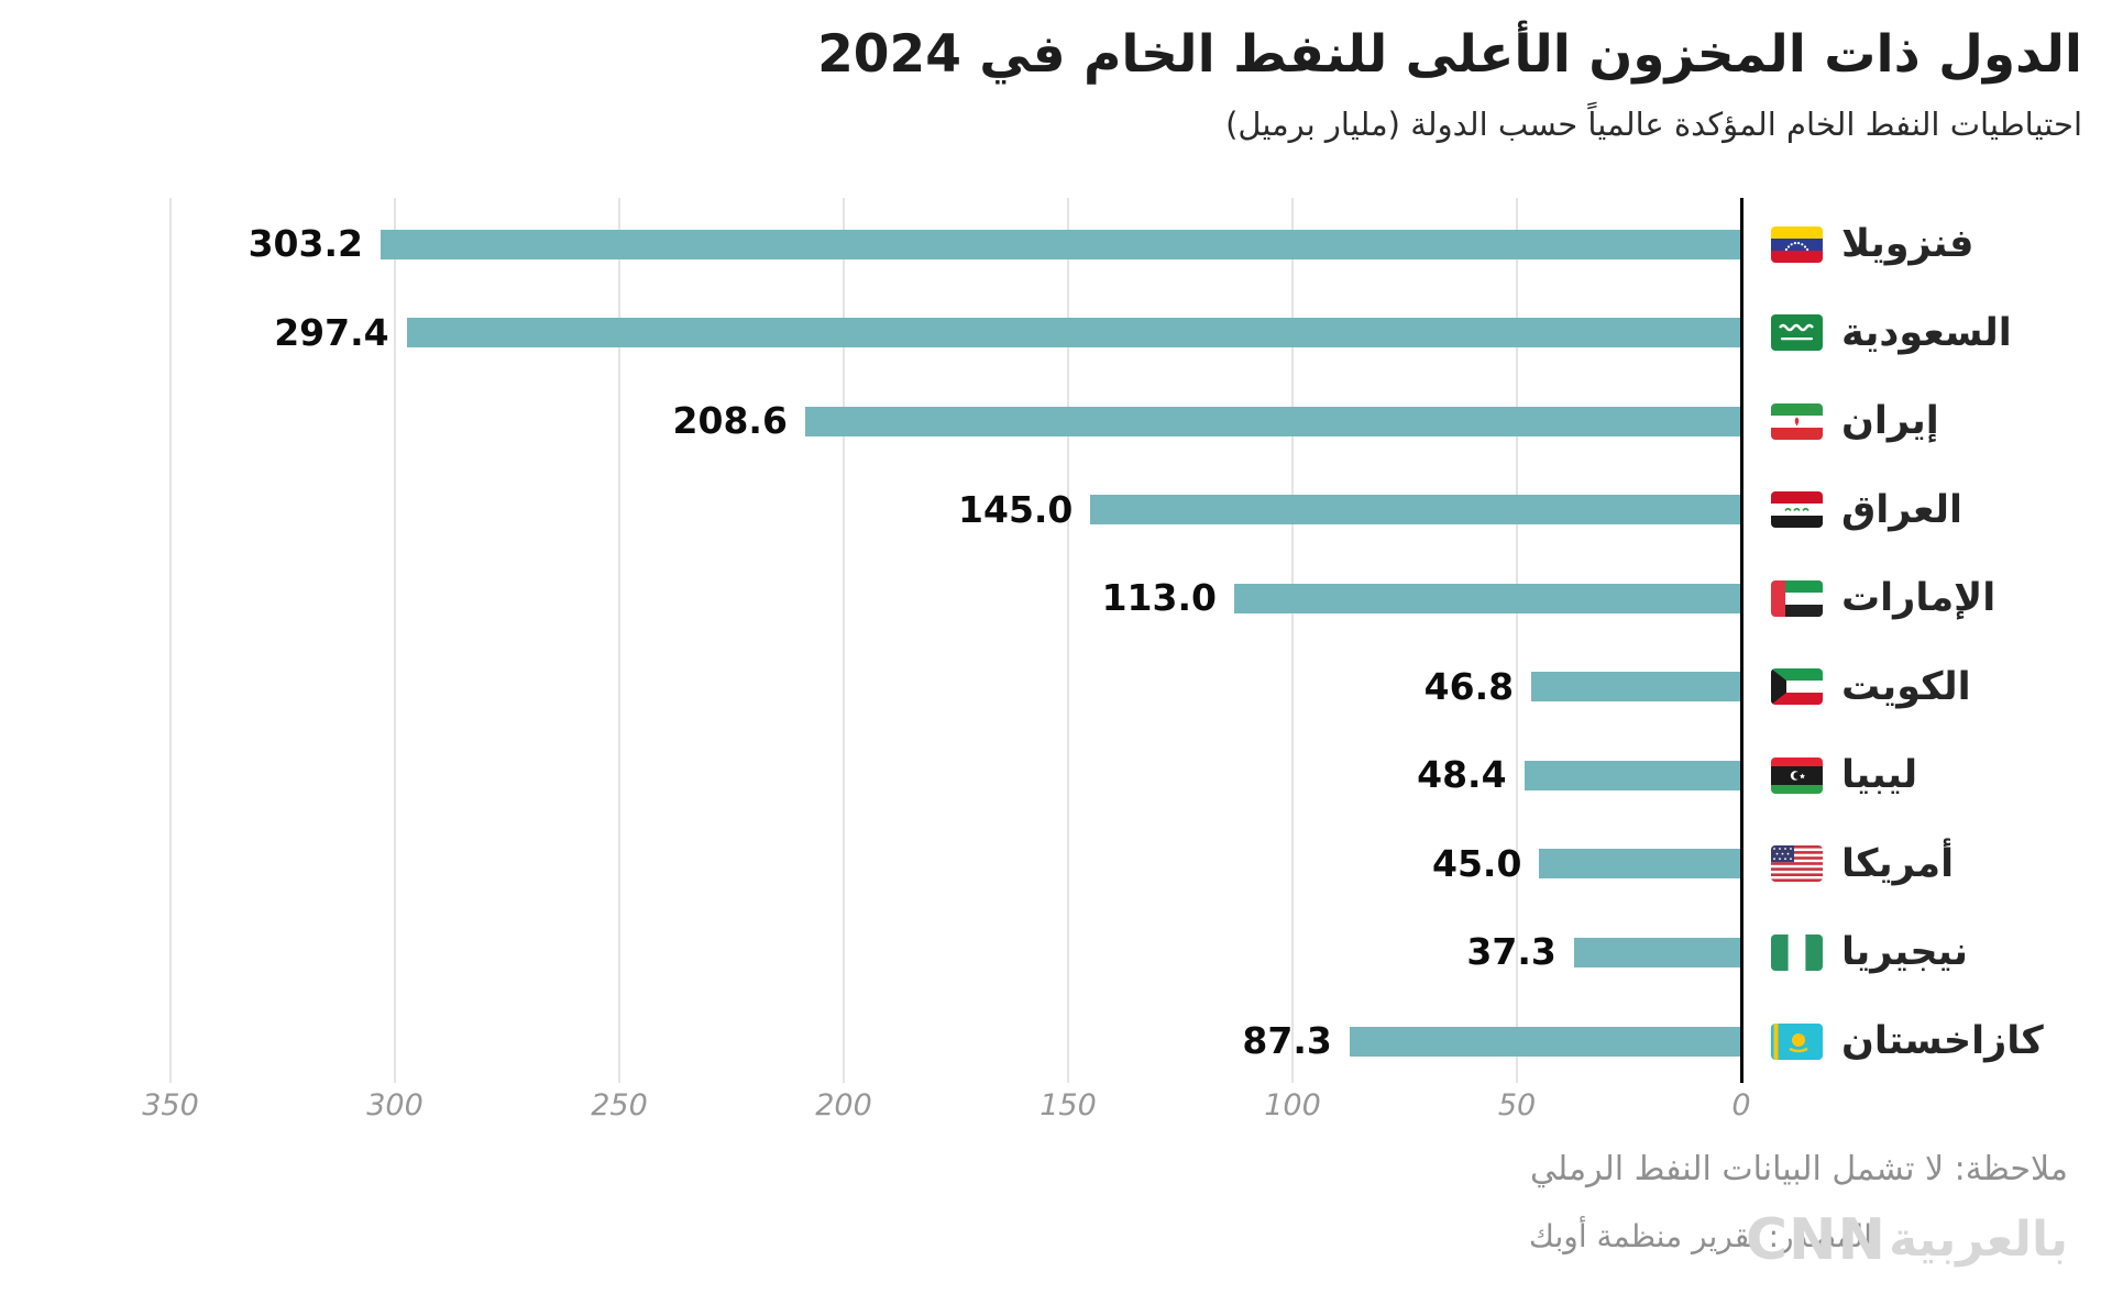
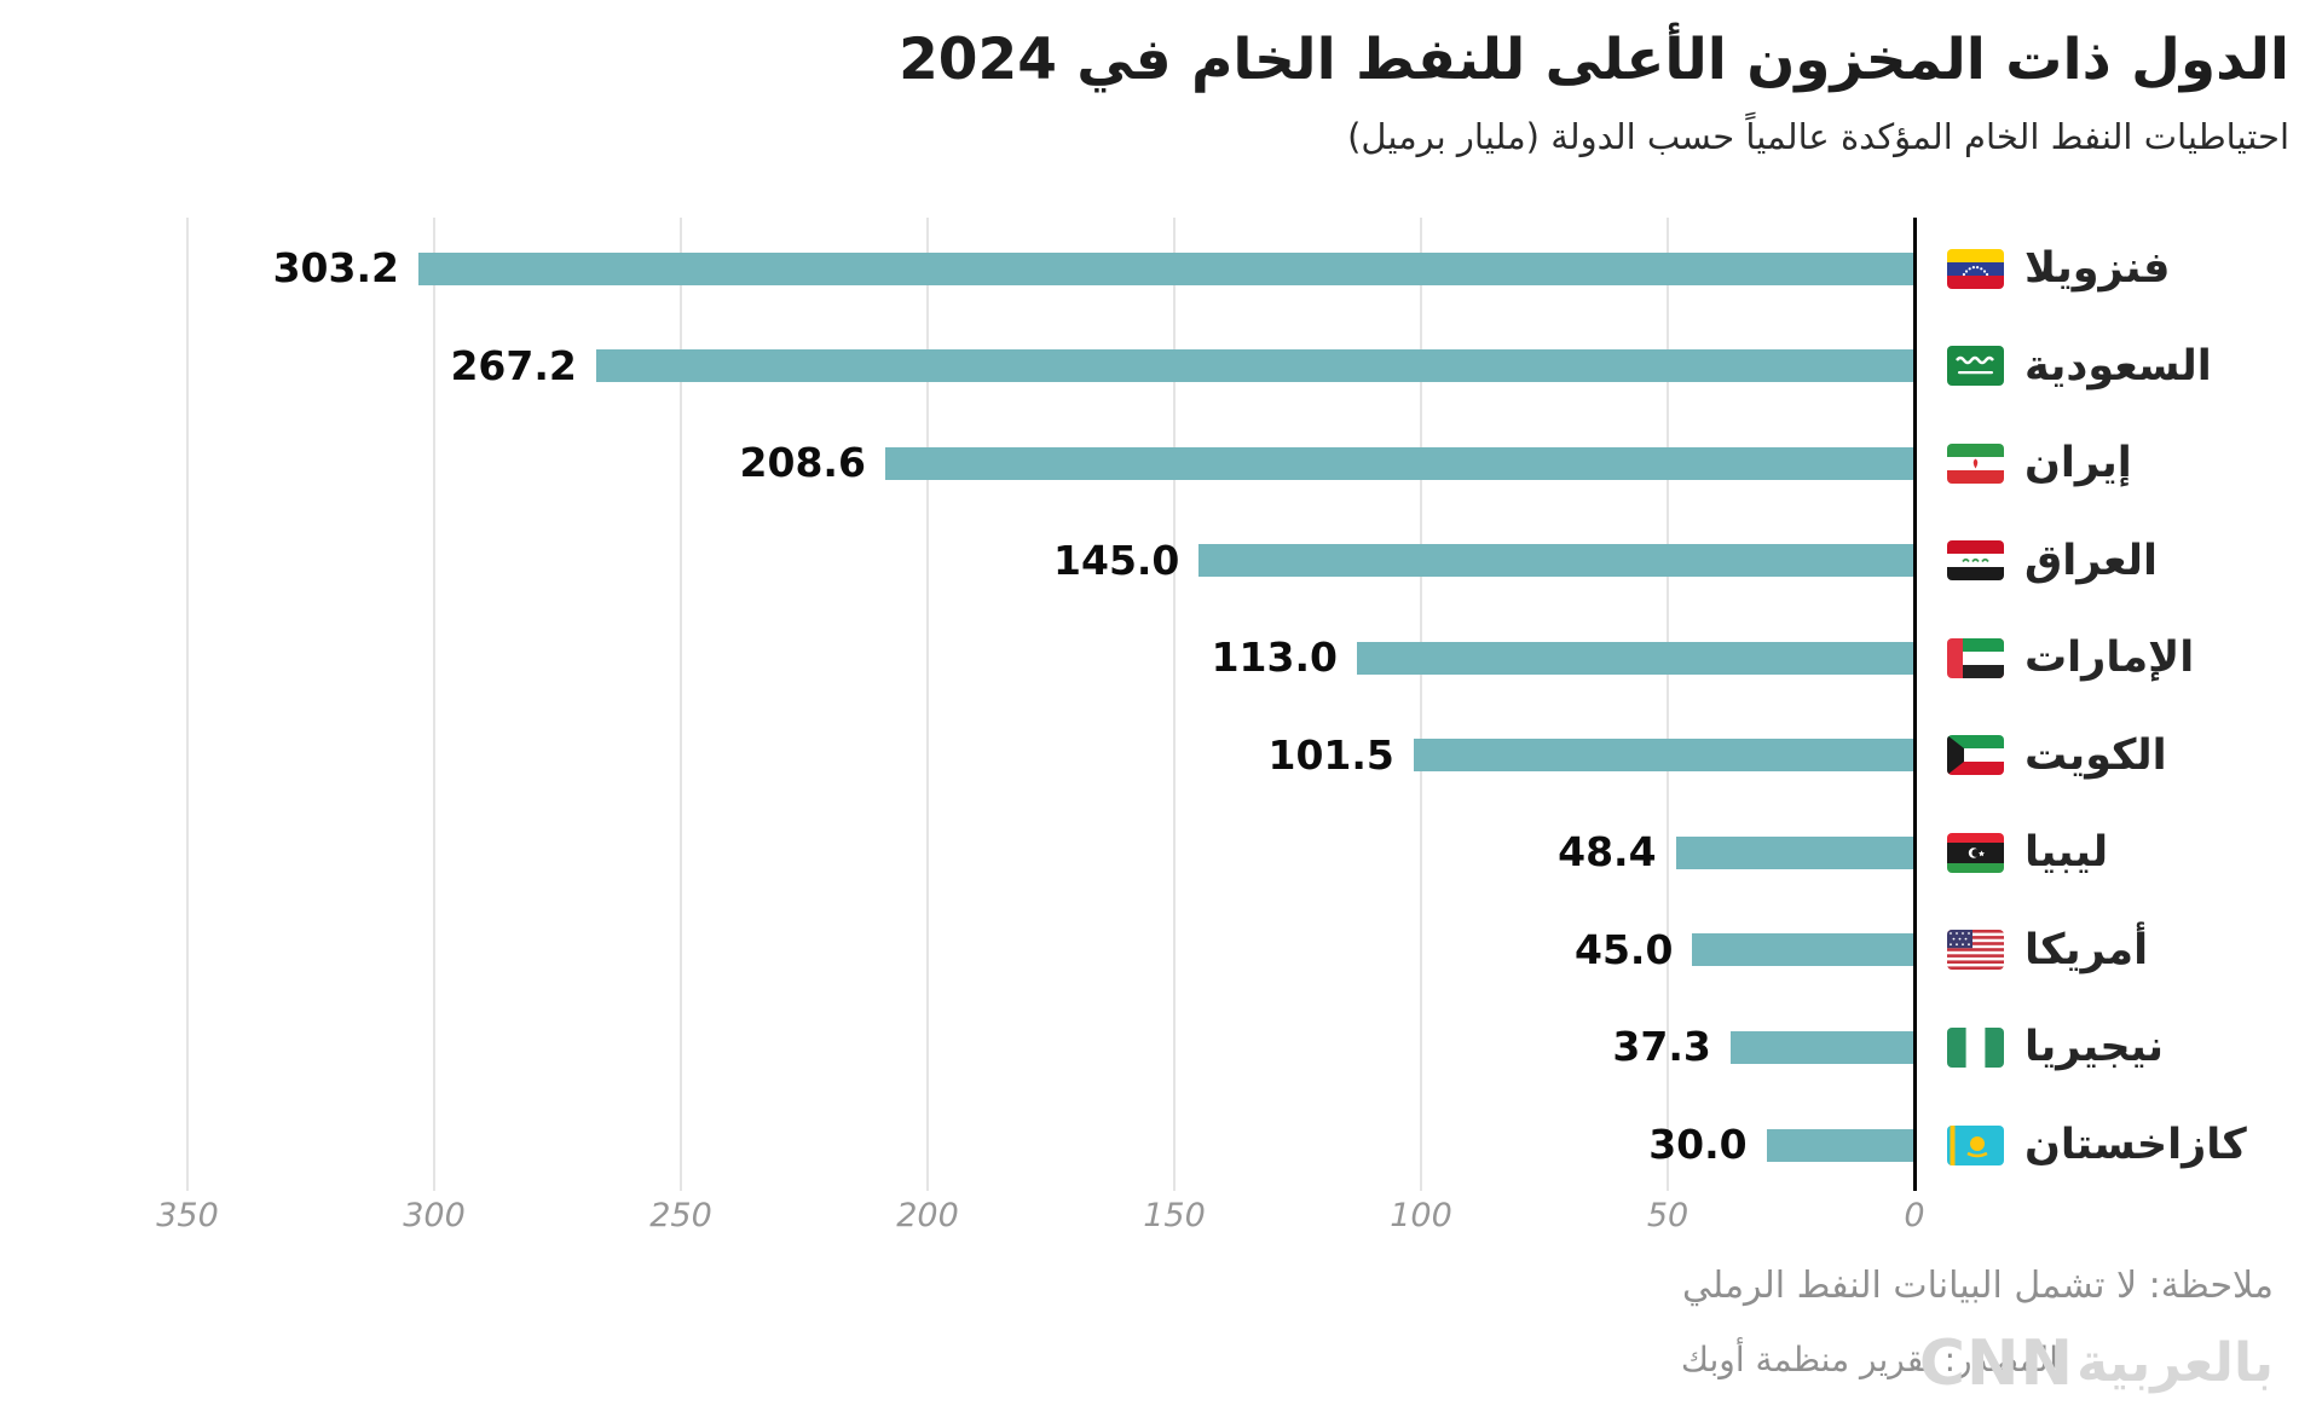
السعودية: 297.4 -> 267.2
الكويت: 46.8 -> 101.5
كازاخستان: 87.3 -> 30.0
